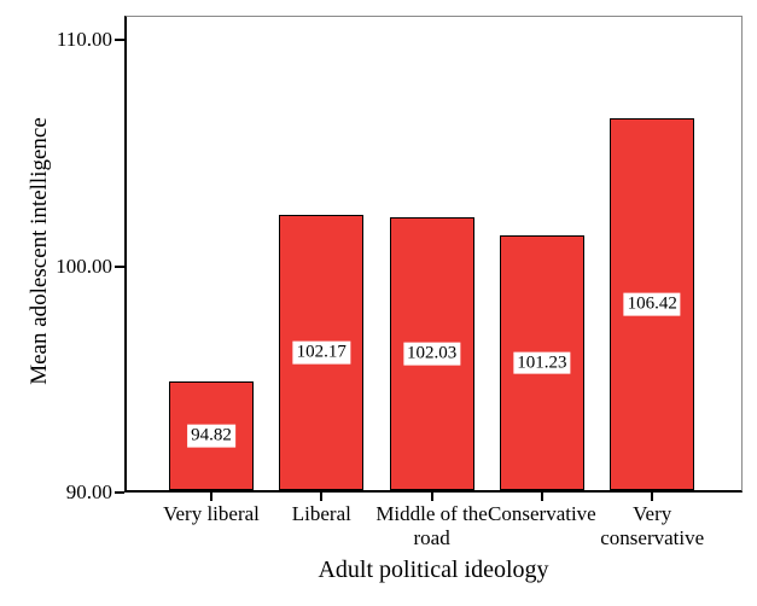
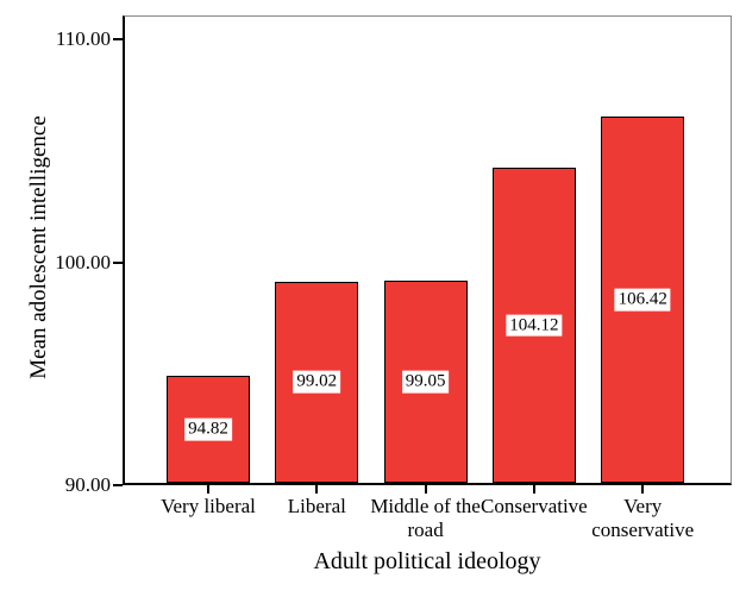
Liberal: 102.17 -> 99.02
Middle of the road: 102.03 -> 99.05
Conservative: 101.23 -> 104.12
